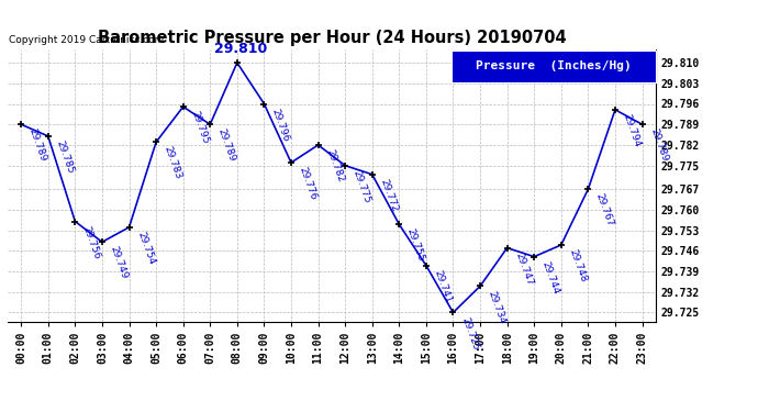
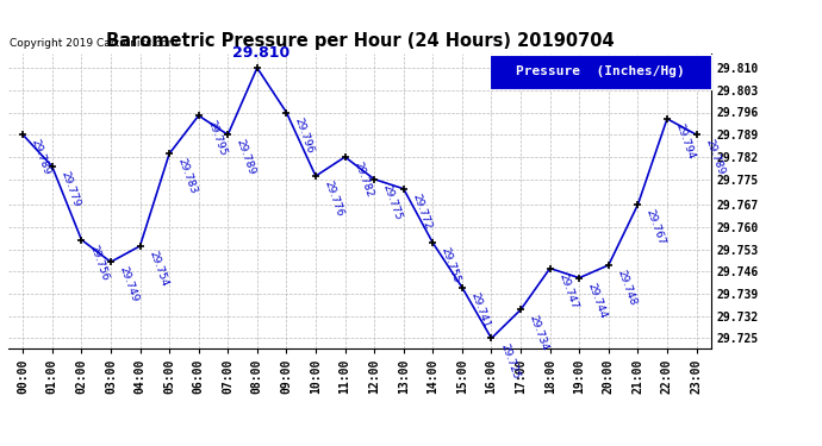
01:00: 29.785 -> 29.779
